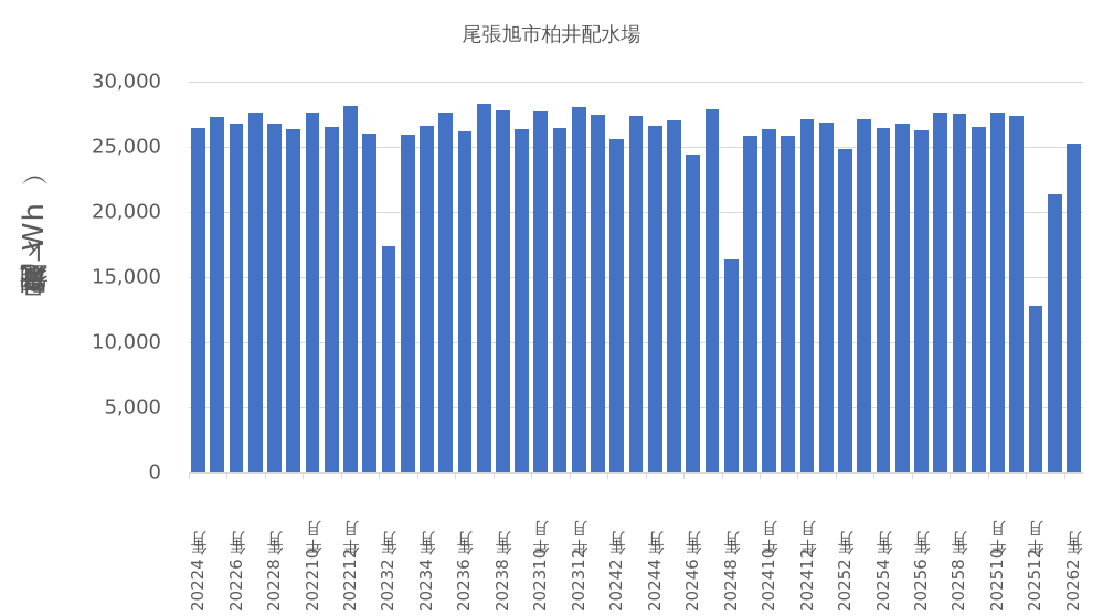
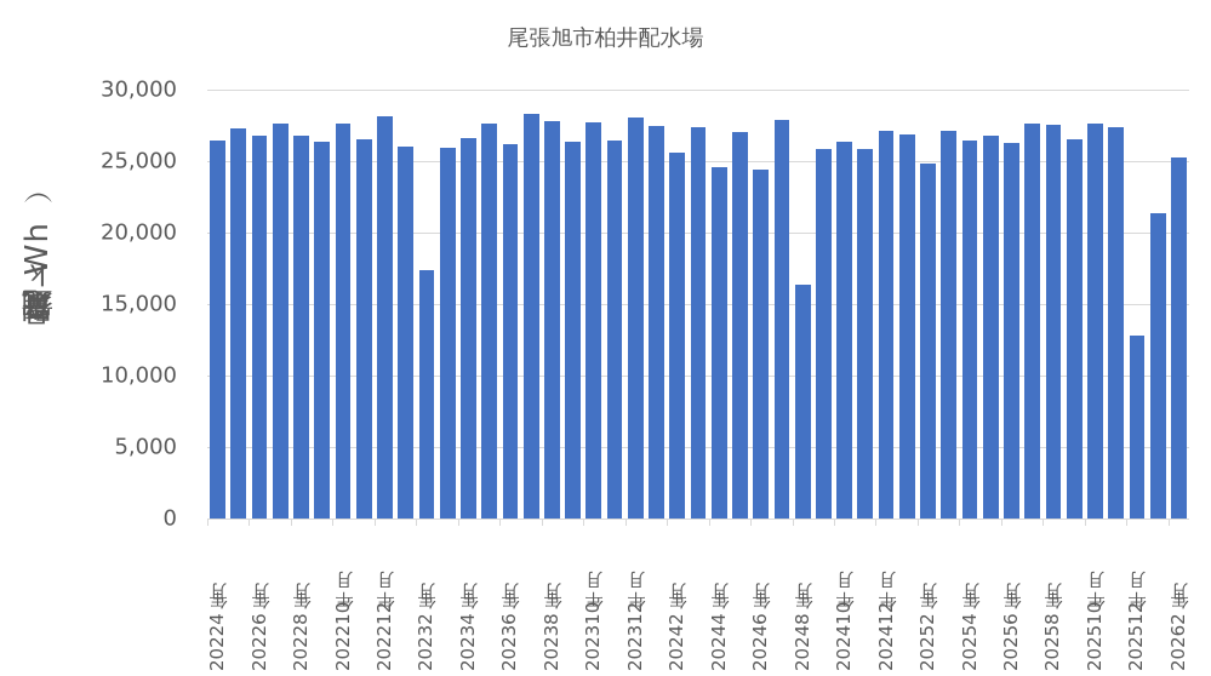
2024年4月: 26600 -> 24600
